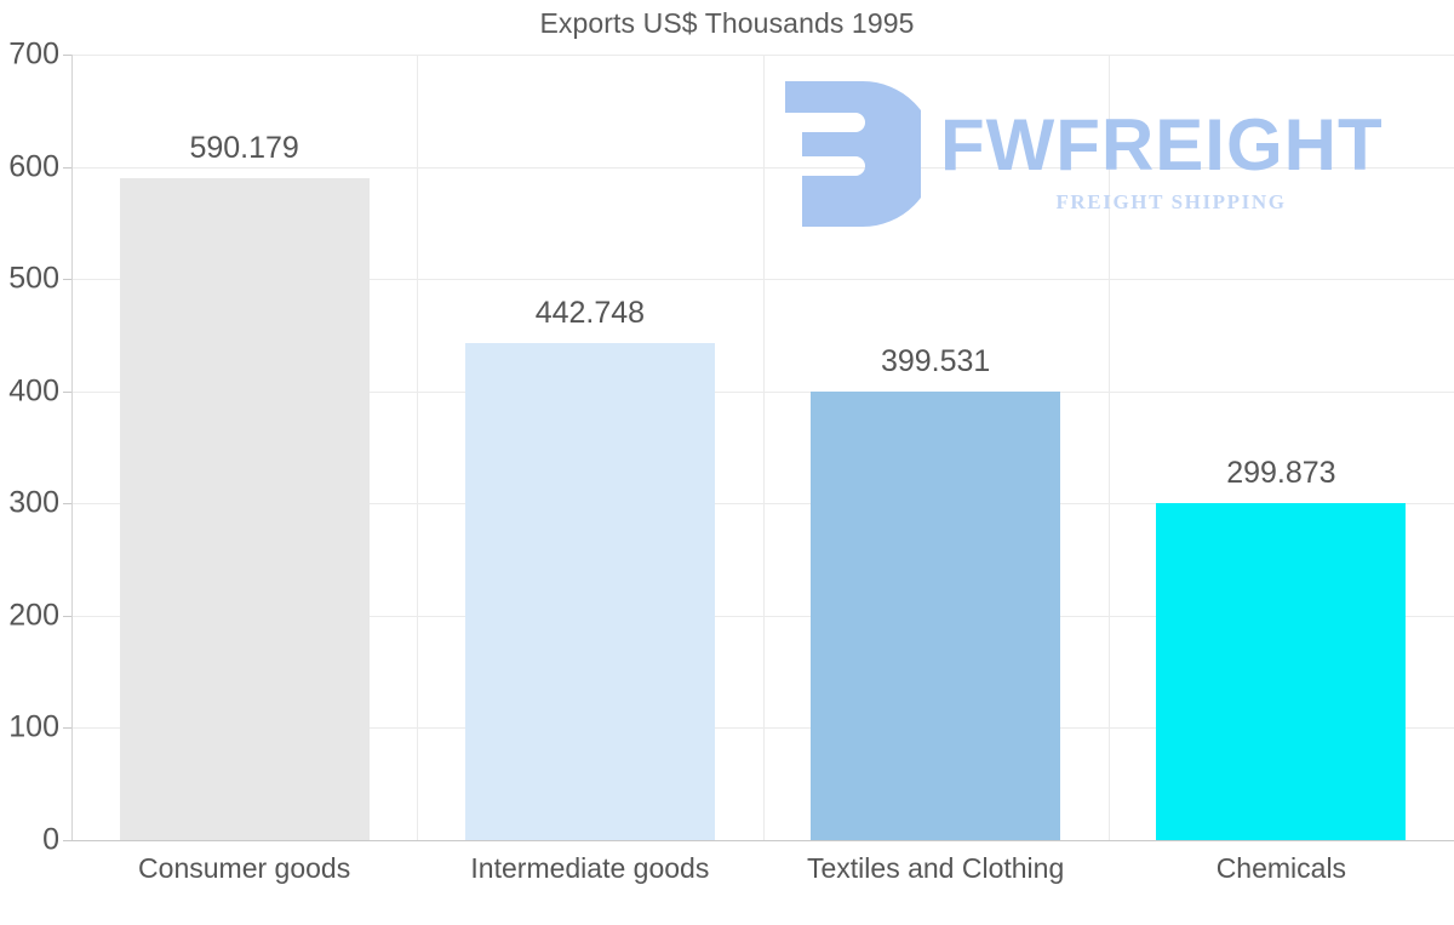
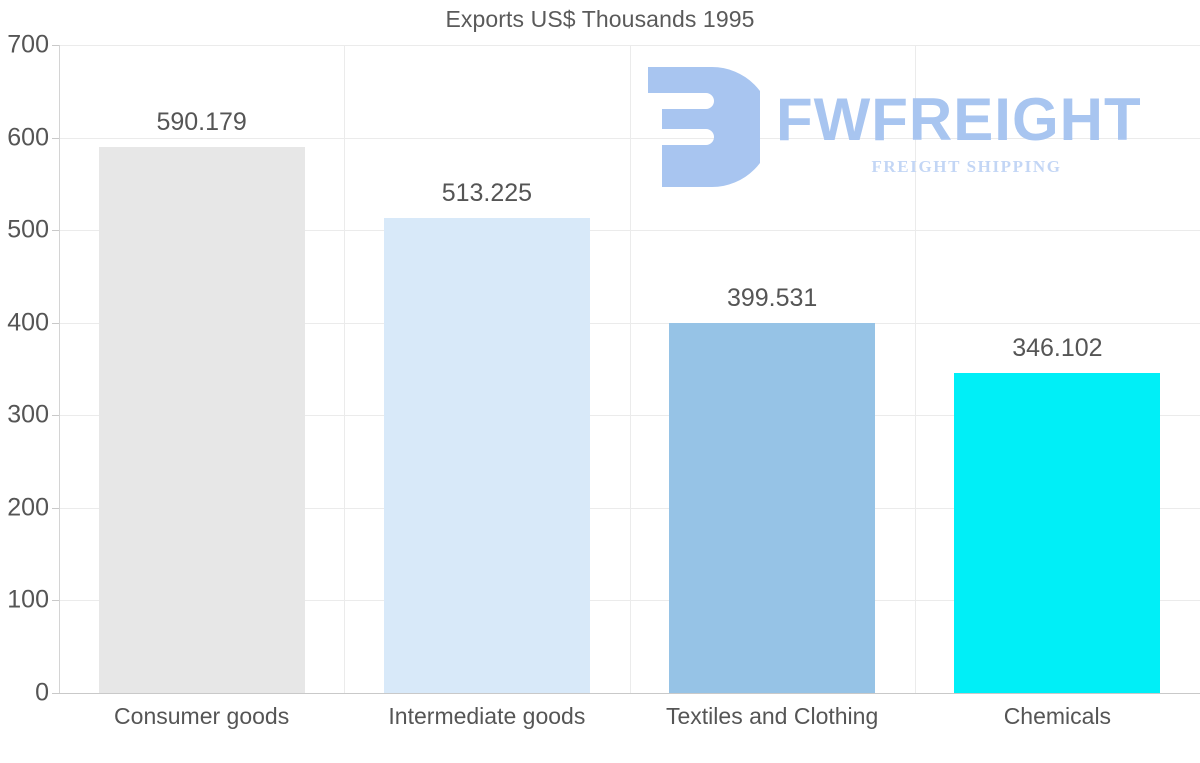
Intermediate goods: 442.748 -> 513.225
Chemicals: 299.873 -> 346.102
